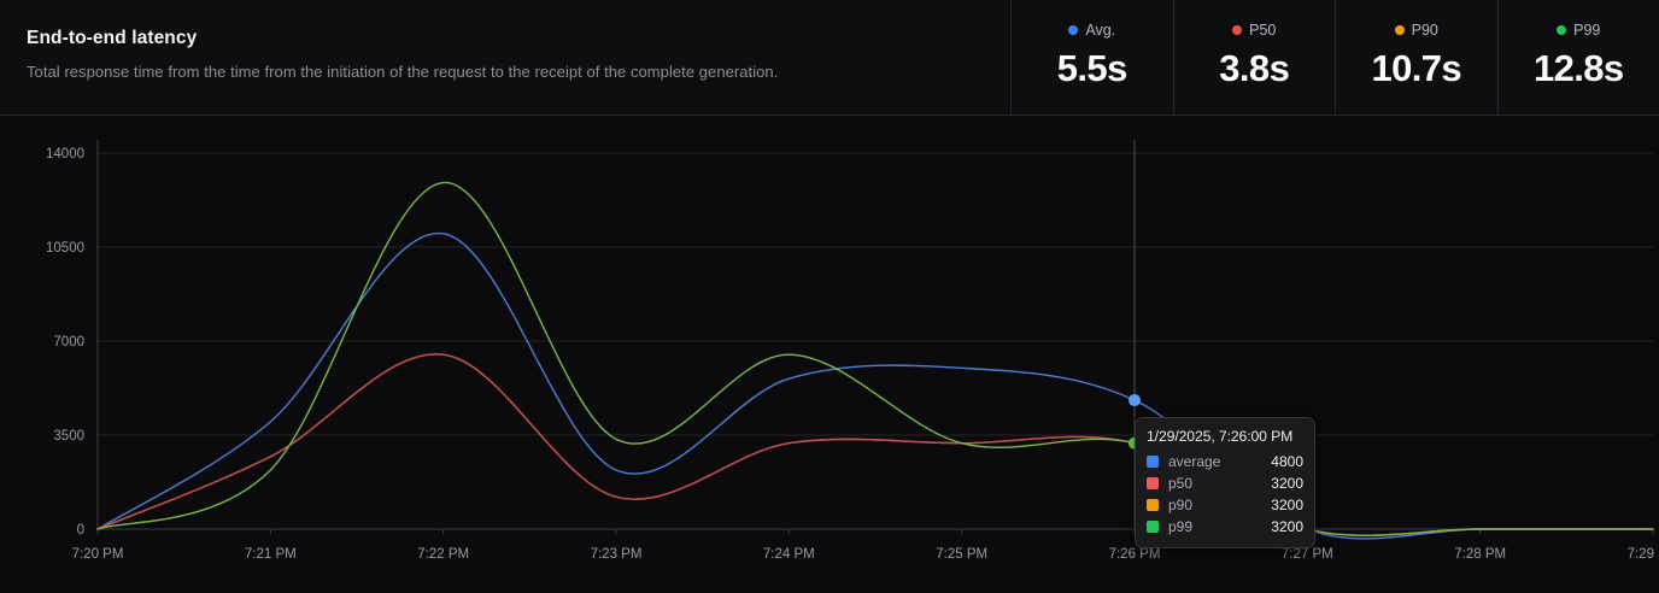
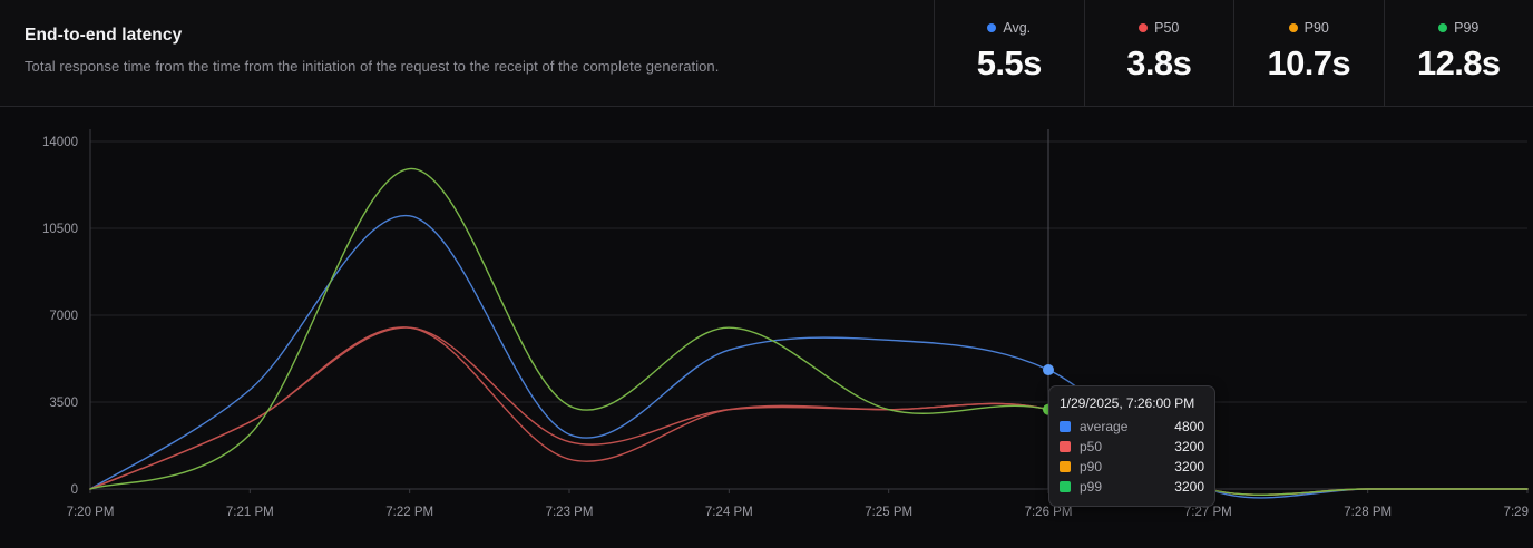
p50/7:23 PM: 1200 -> 1900
